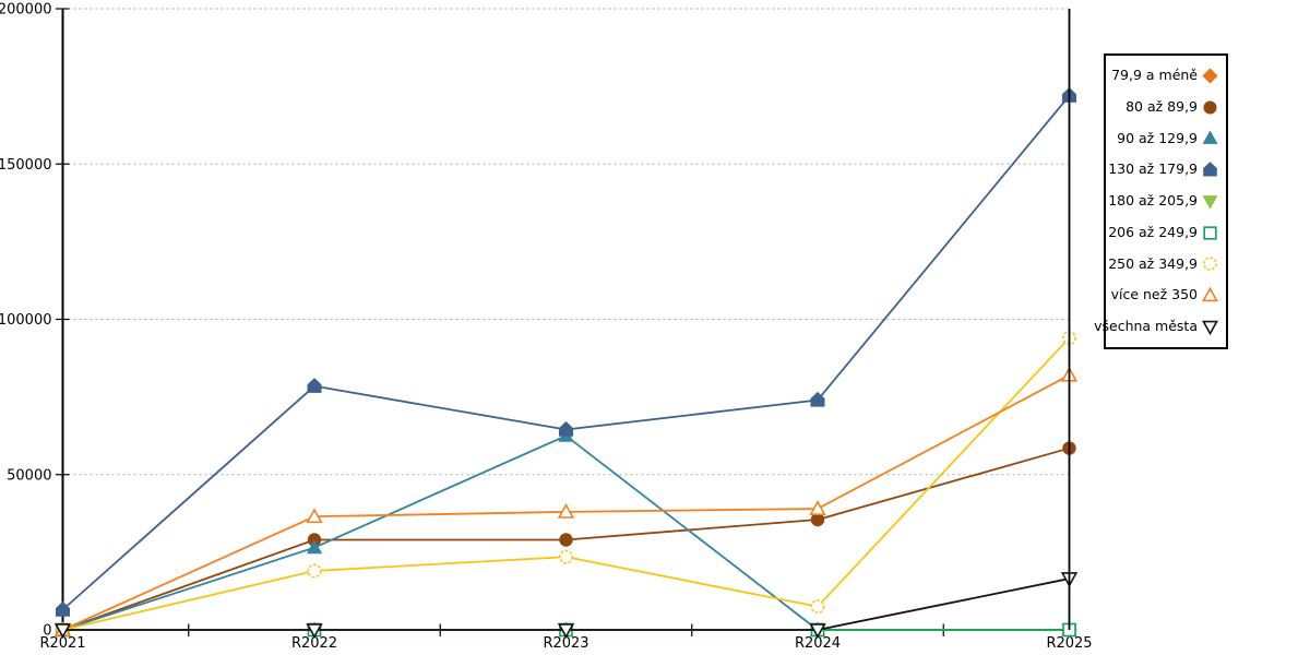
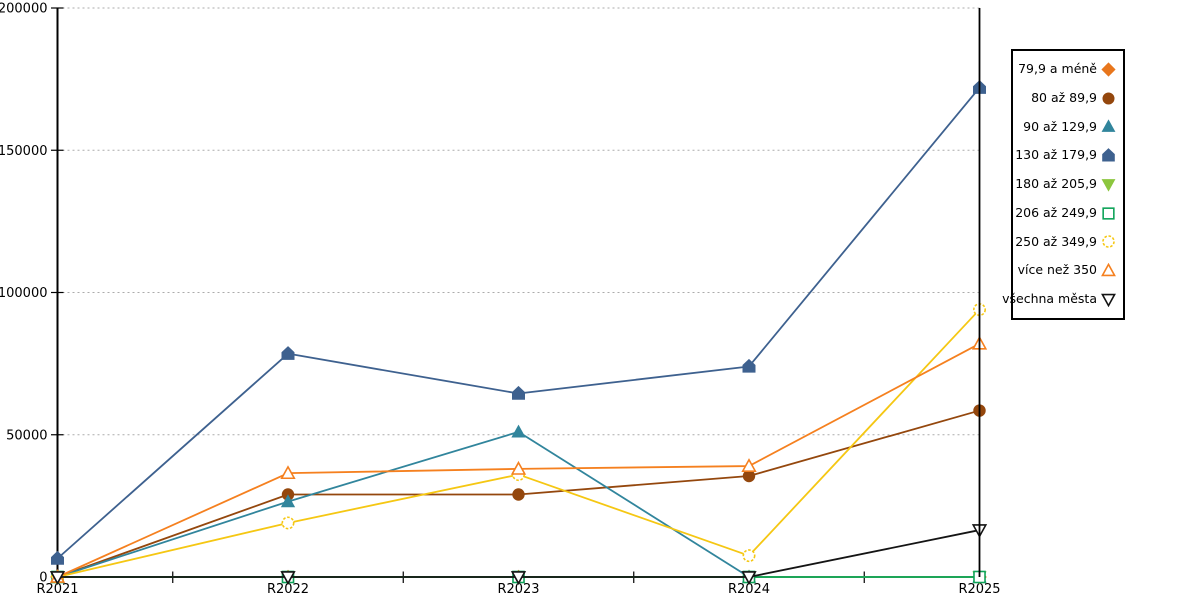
90 až 129,9/R2023: 62000 -> 51000
250 až 349,9/R2023: 24000 -> 36000
